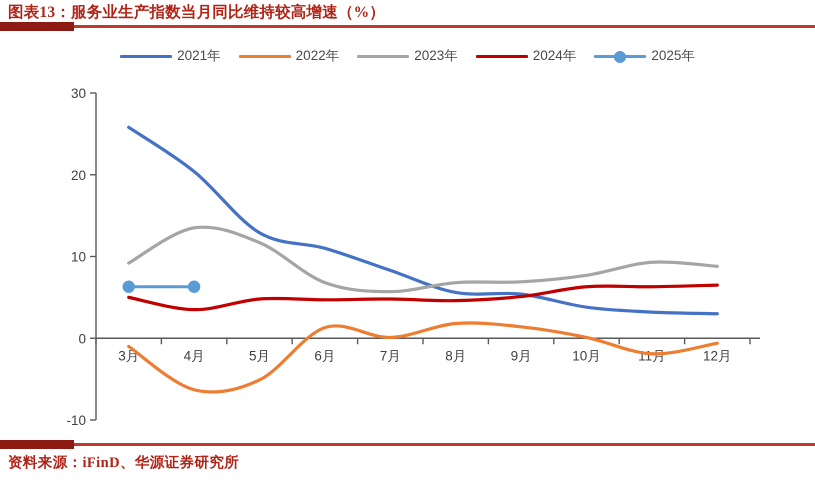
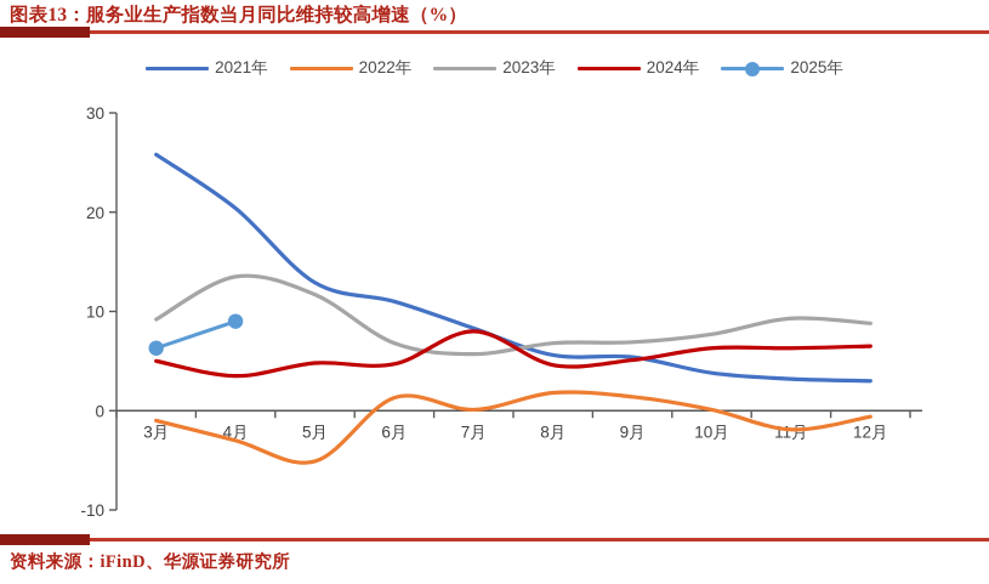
2022年/4月: -6 -> -3
2025年/4月: 6 -> 9
2024年/7月: 5 -> 8
